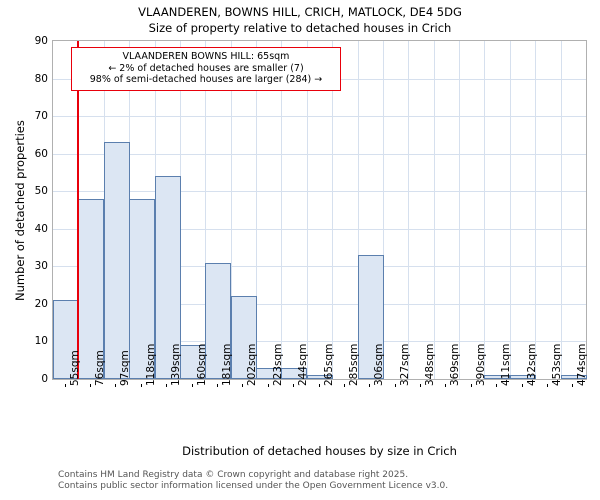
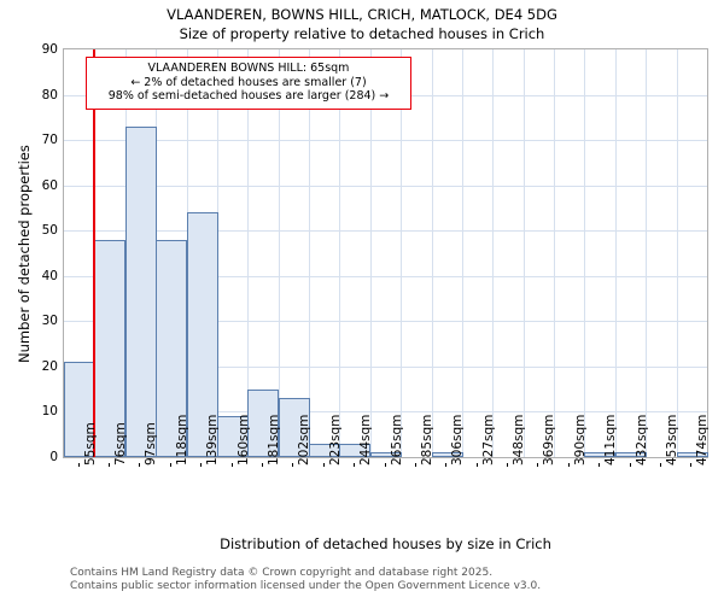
97sqm: 63 -> 73
181sqm: 31 -> 15
202sqm: 22 -> 13
306sqm: 33 -> 1
